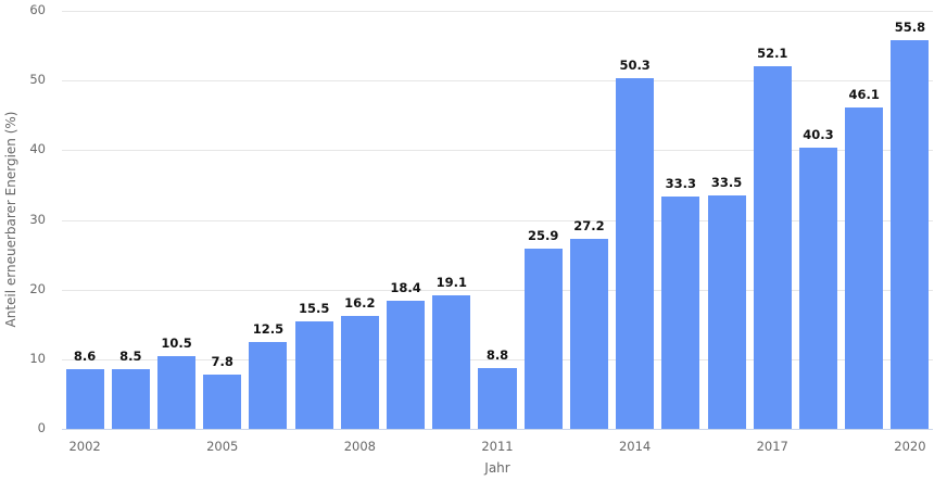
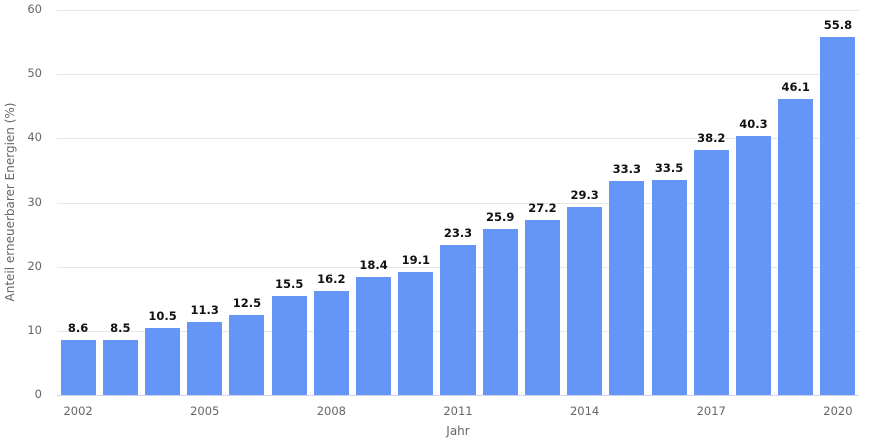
2005: 7.8 -> 11.3
2011: 8.8 -> 23.3
2014: 50.3 -> 29.3
2017: 52.1 -> 38.2
